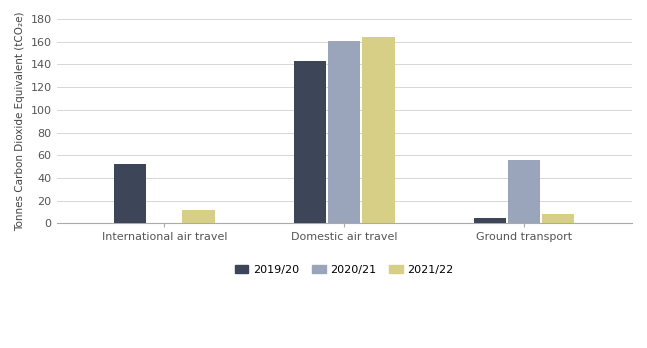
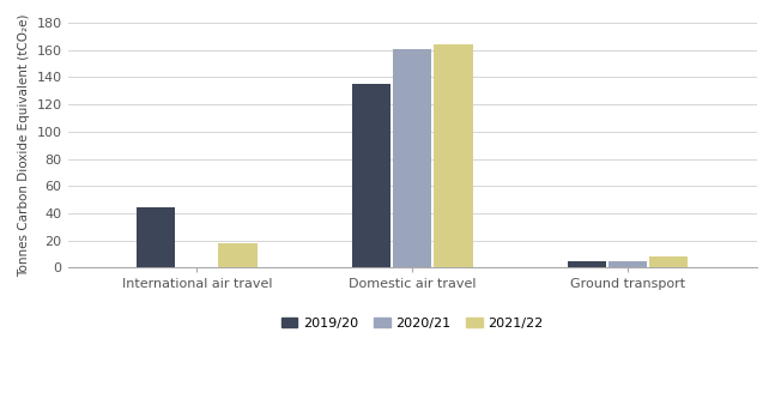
2019/20/International air travel: 52 -> 44
2021/22/International air travel: 12 -> 18
2019/20/Domestic air travel: 143 -> 135
2020/21/Ground transport: 56 -> 5
